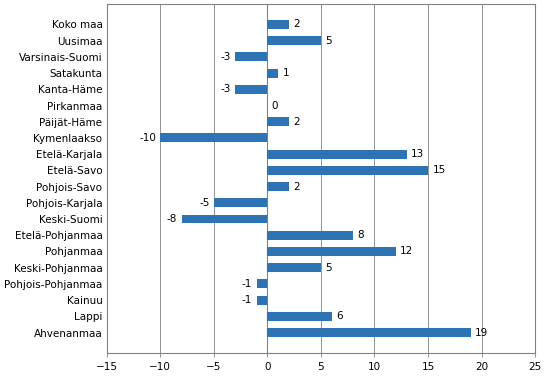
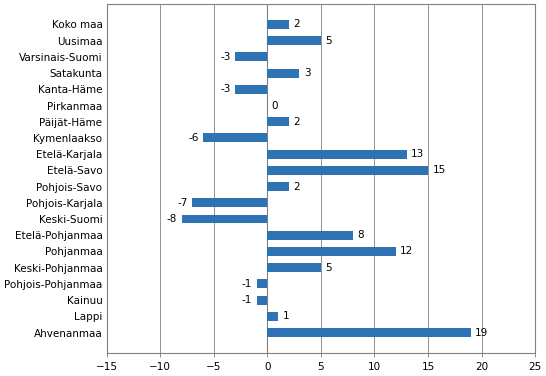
Satakunta: 1 -> 3
Kymenlaakso: -10 -> -6
Pohjois-Karjala: -5 -> -7
Lappi: 6 -> 1
